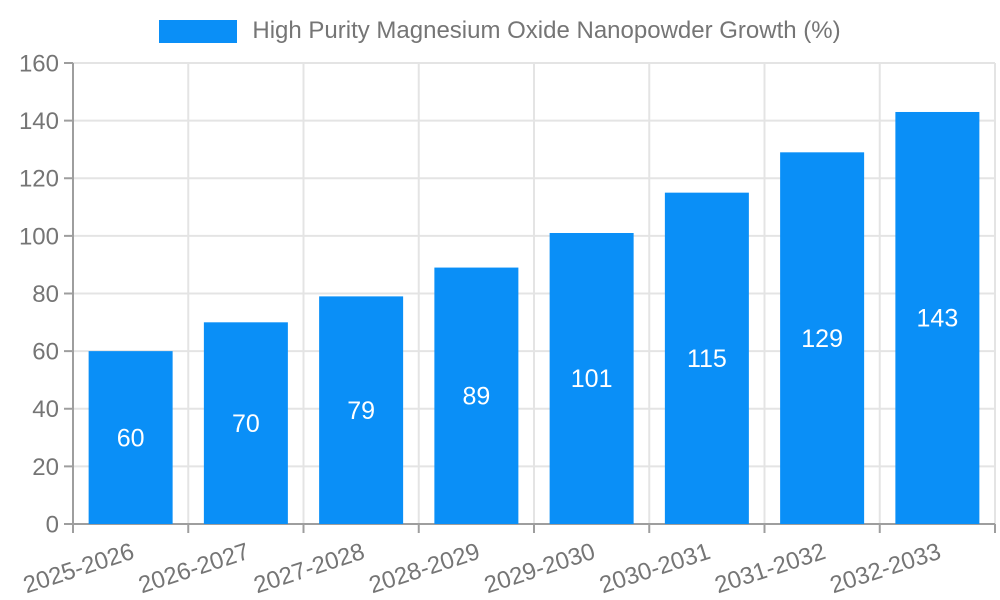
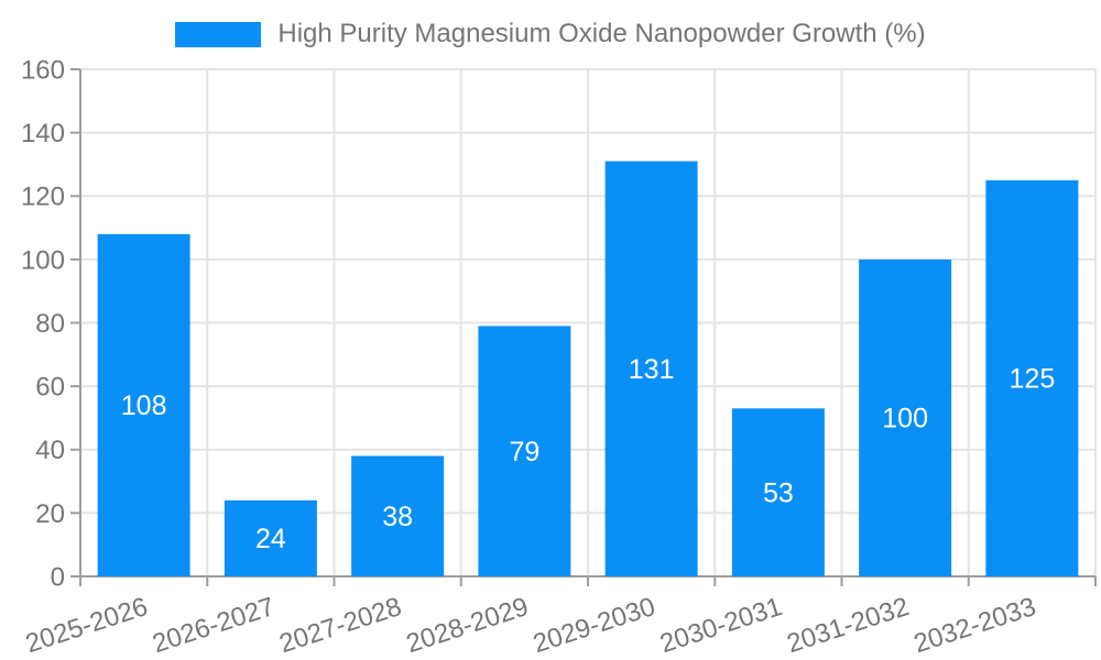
2025-2026: 60 -> 108
2026-2027: 70 -> 24
2027-2028: 79 -> 38
2028-2029: 89 -> 79
2029-2030: 101 -> 131
2030-2031: 115 -> 53
2031-2032: 129 -> 100
2032-2033: 143 -> 125
